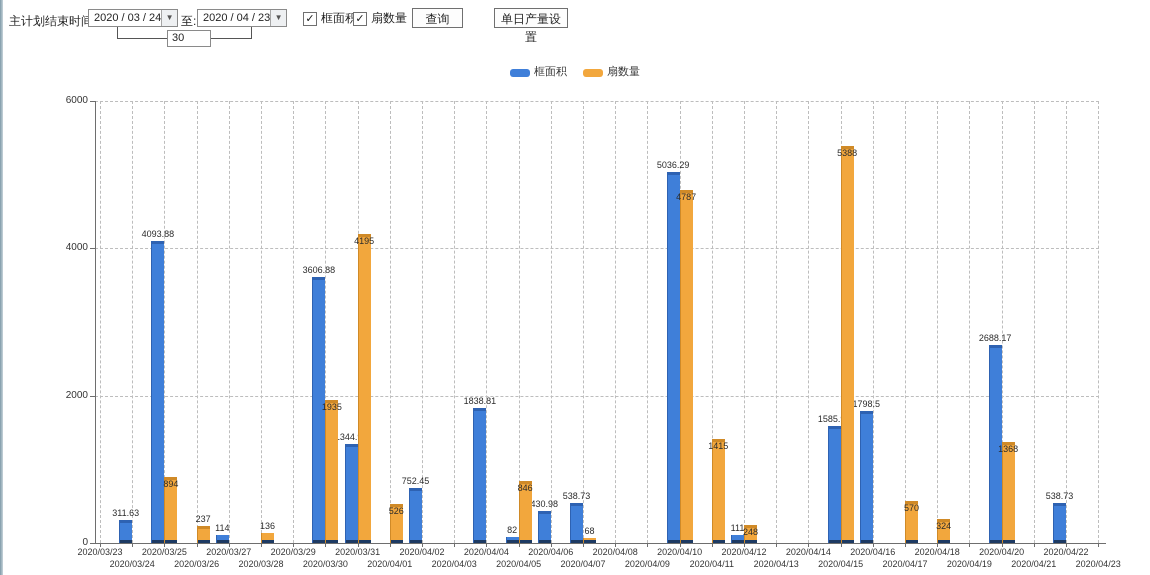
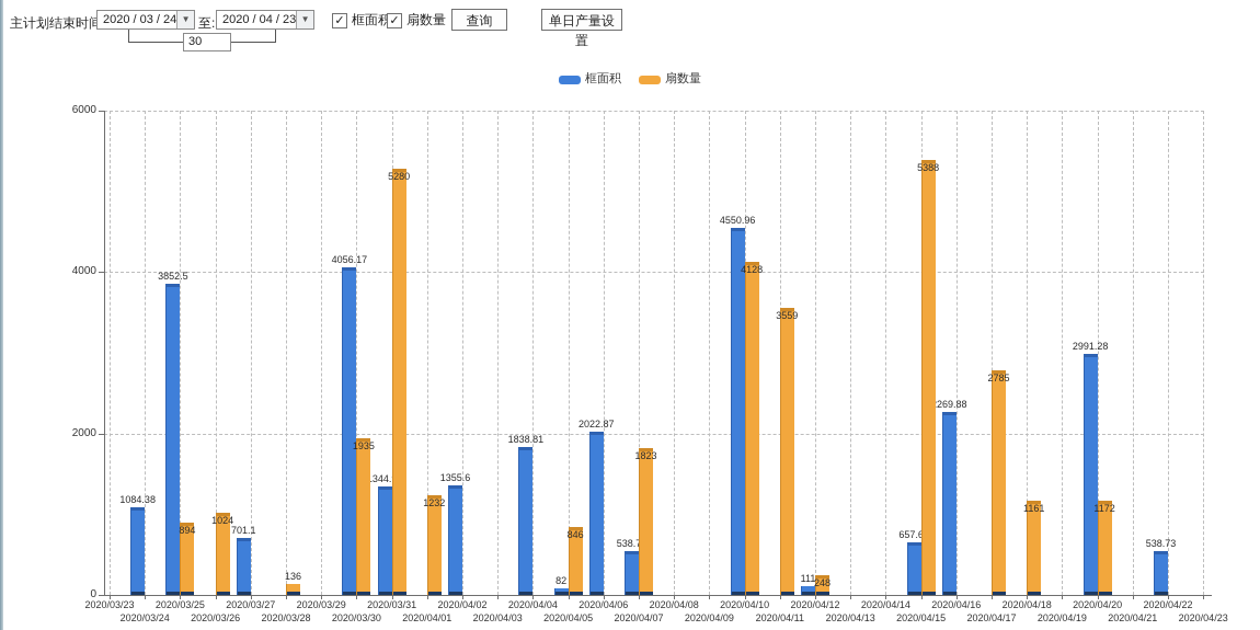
框面积/2020/03/24: 311.63 -> 1084.38
框面积/2020/03/25: 4093.88 -> 3852.5
扇数量/2020/03/26: 237 -> 1024
框面积/2020/03/27: 114 -> 701.1
框面积/2020/03/30: 3606.88 -> 4056.17
扇数量/2020/03/31: 4195 -> 5280
扇数量/2020/04/01: 526 -> 1232
框面积/2020/04/02: 752.45 -> 1355.6
框面积/2020/04/06: 430.98 -> 2022.87
扇数量/2020/04/07: 68 -> 1823
框面积/2020/04/10: 5036.29 -> 4550.96
扇数量/2020/04/10: 4787 -> 4128
扇数量/2020/04/11: 1415 -> 3559
框面积/2020/04/15: 1585.96 -> 657.68
框面积/2020/04/16: 1798.5 -> 2269.88
扇数量/2020/04/17: 570 -> 2785
扇数量/2020/04/18: 324 -> 1161
框面积/2020/04/20: 2688.17 -> 2991.28
扇数量/2020/04/20: 1368 -> 1172
